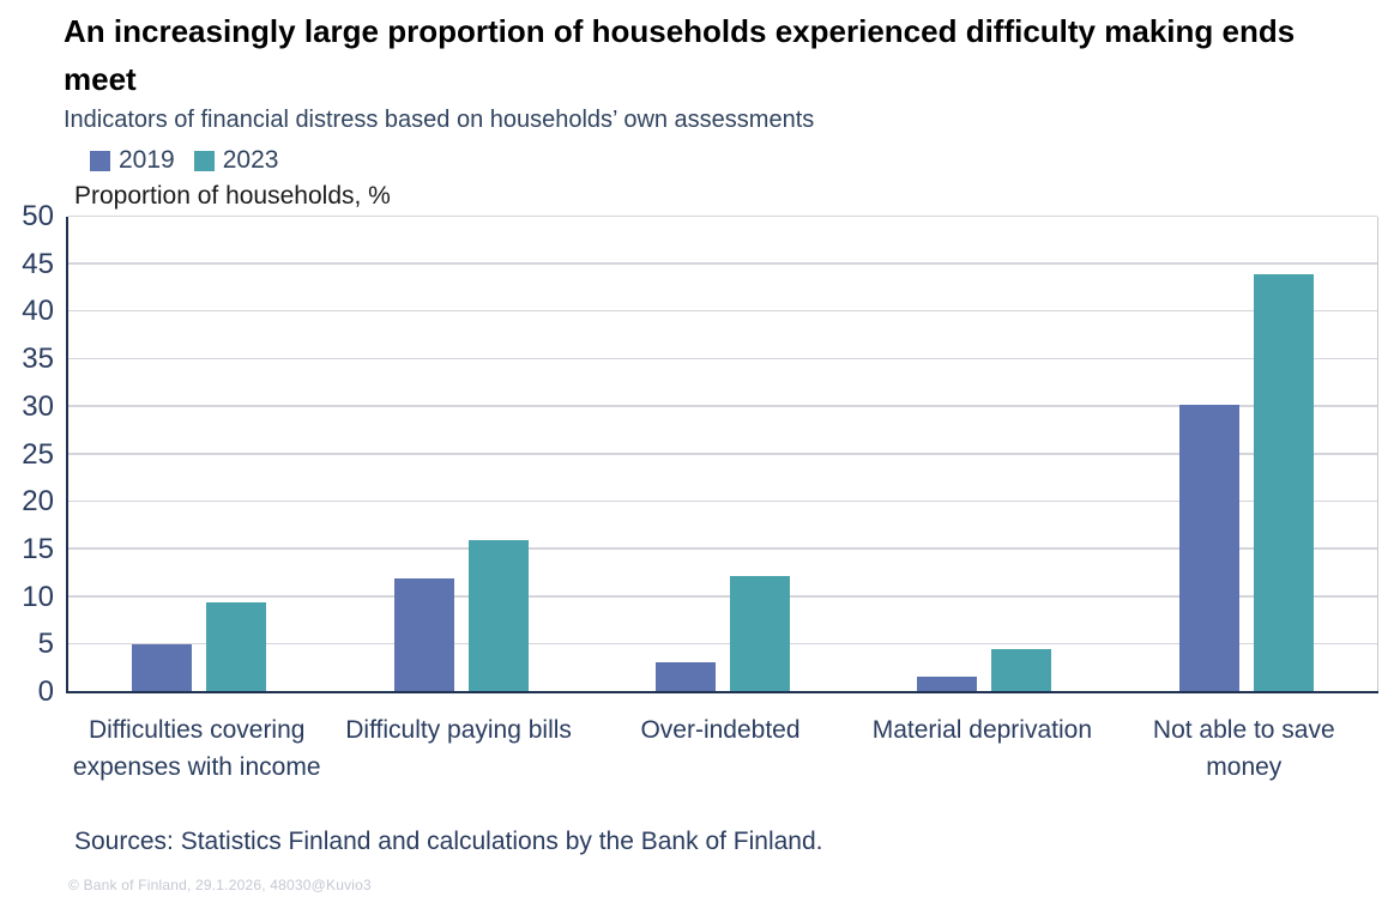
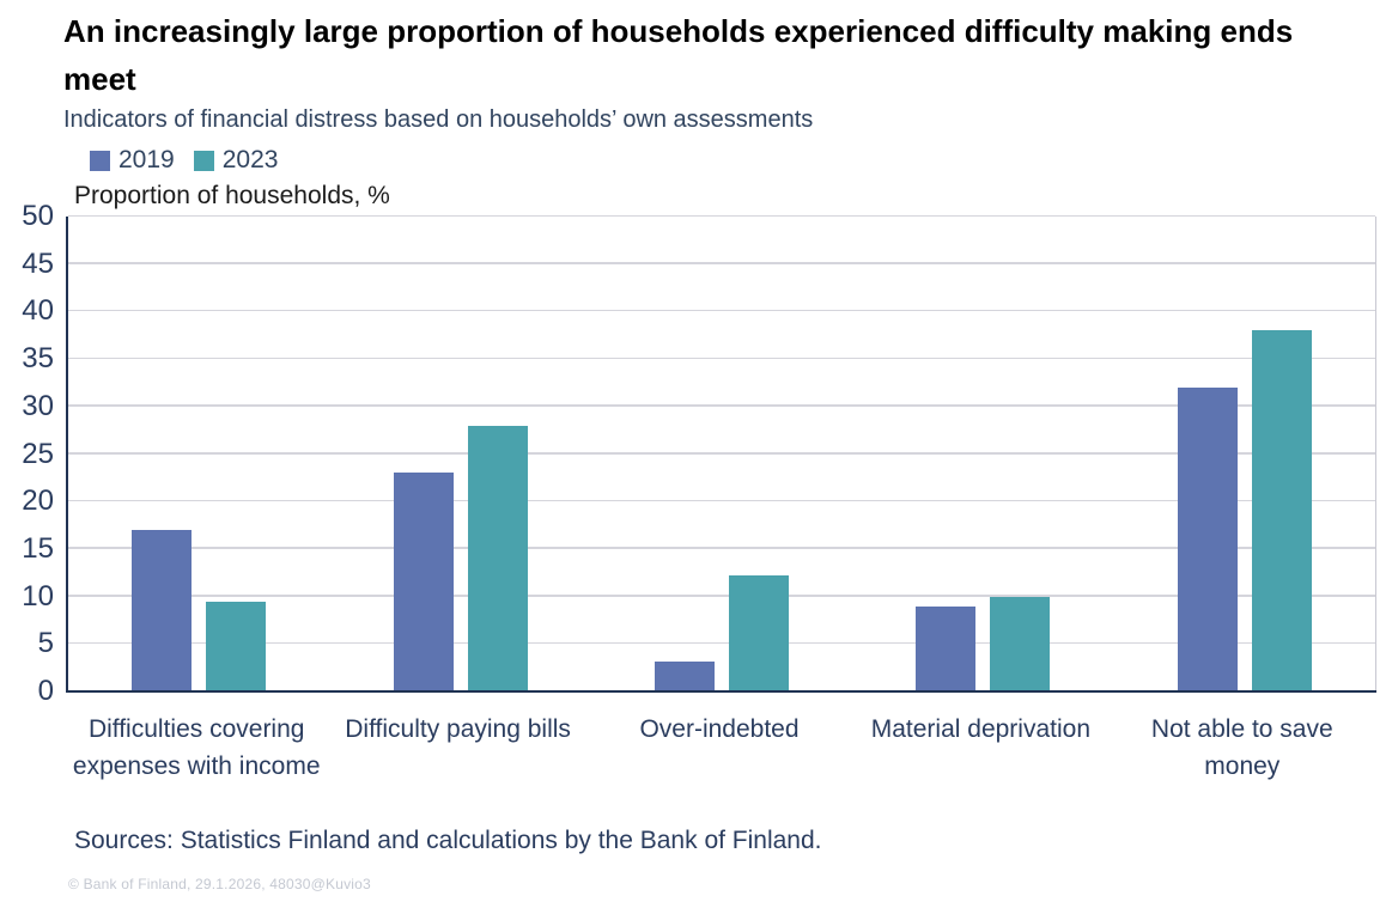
2019/Difficulties covering expenses with income: 5 -> 17
2019/Difficulty paying bills: 12 -> 23
2023/Difficulty paying bills: 16 -> 28
2019/Material deprivation: 2 -> 9
2023/Material deprivation: 4 -> 10
2019/Not able to save money: 30 -> 32
2023/Not able to save money: 44 -> 38
